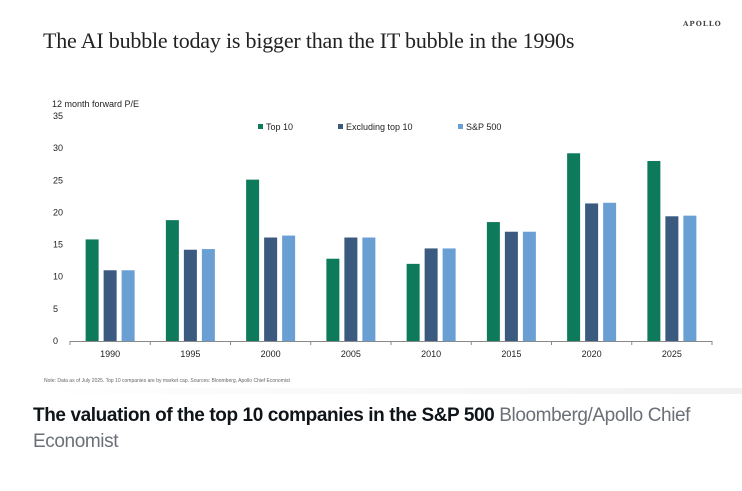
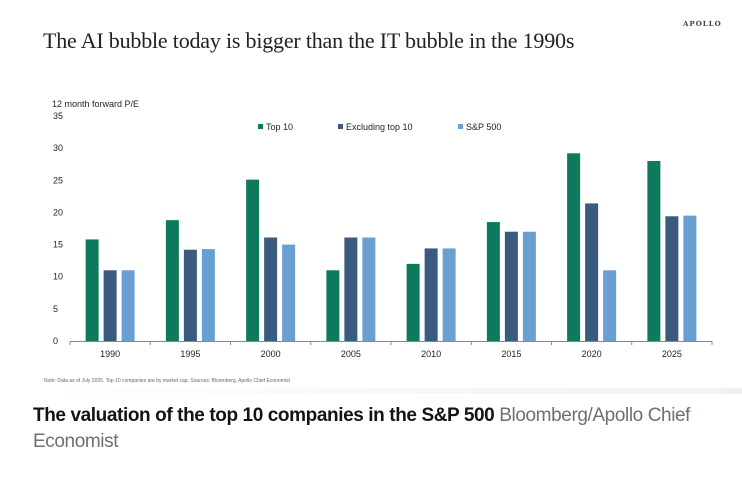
S&P 500/2000: 16 -> 15
Top 10/2005: 13 -> 11
S&P 500/2020: 22 -> 11
